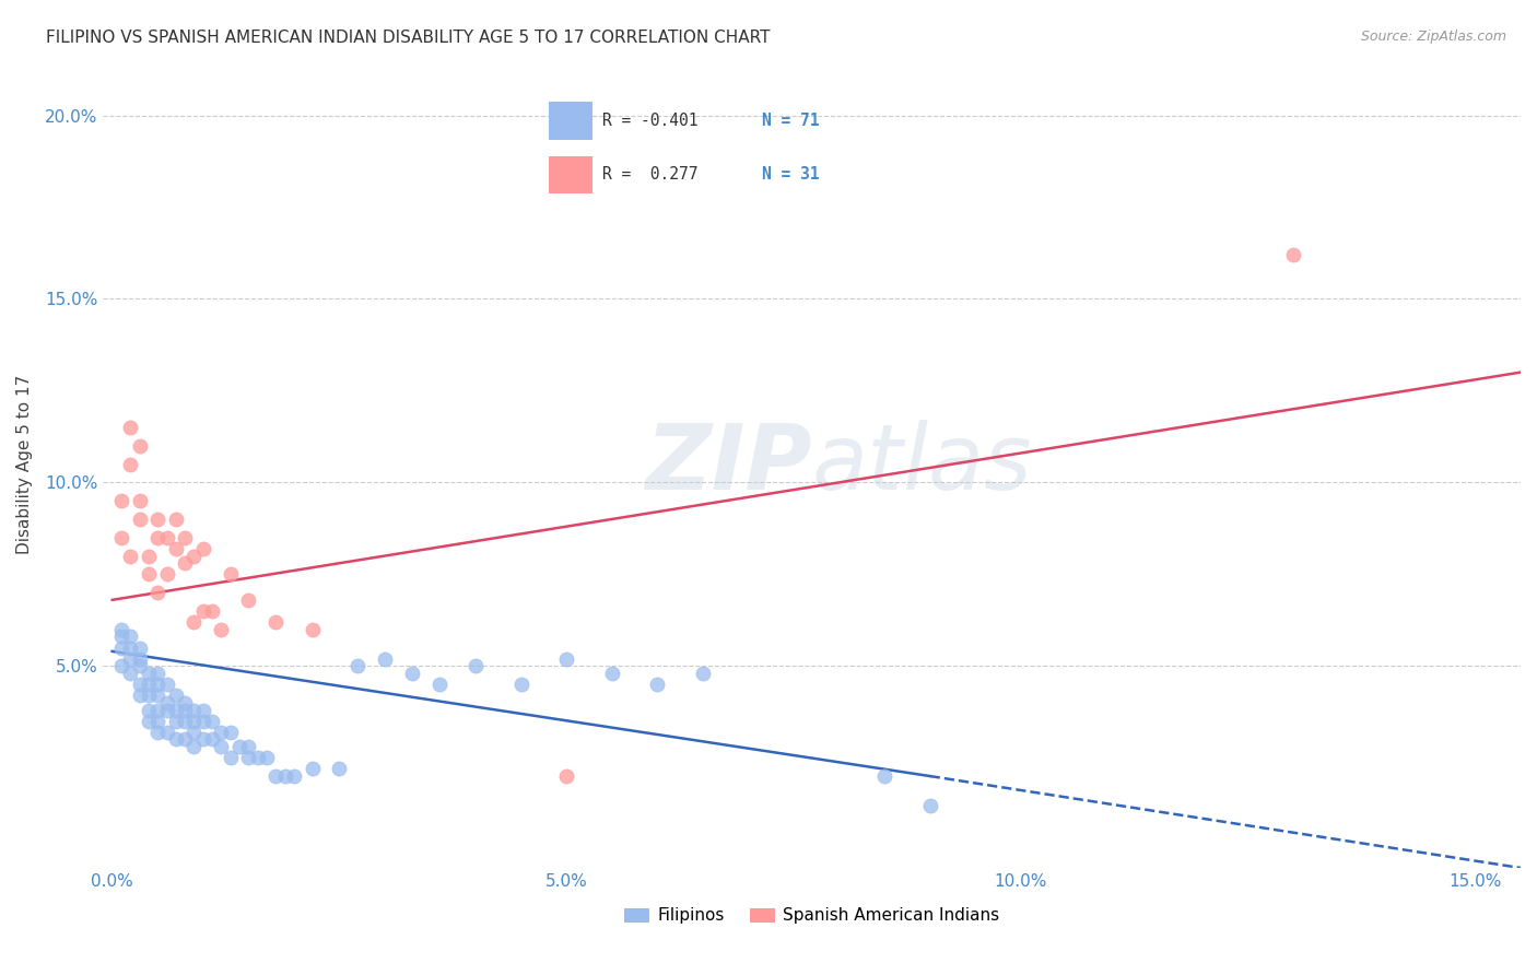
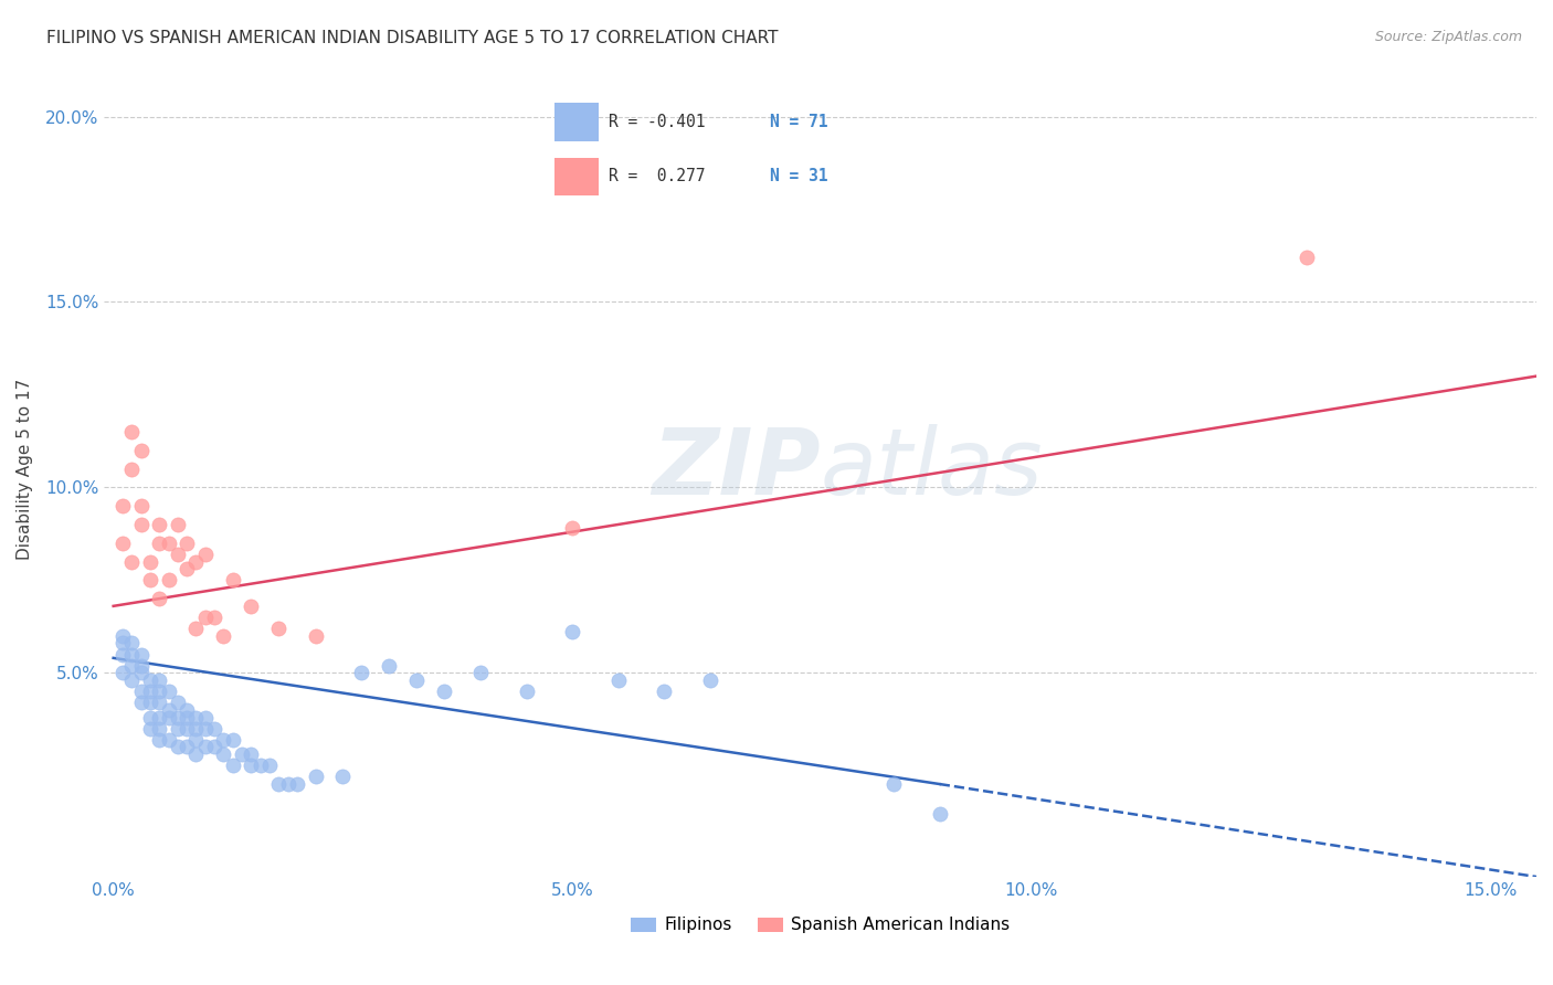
Filipinos/5.0%: 5.2% -> 6.1%
Spanish American Indians/5.0%: 2.0% -> 8.9%
